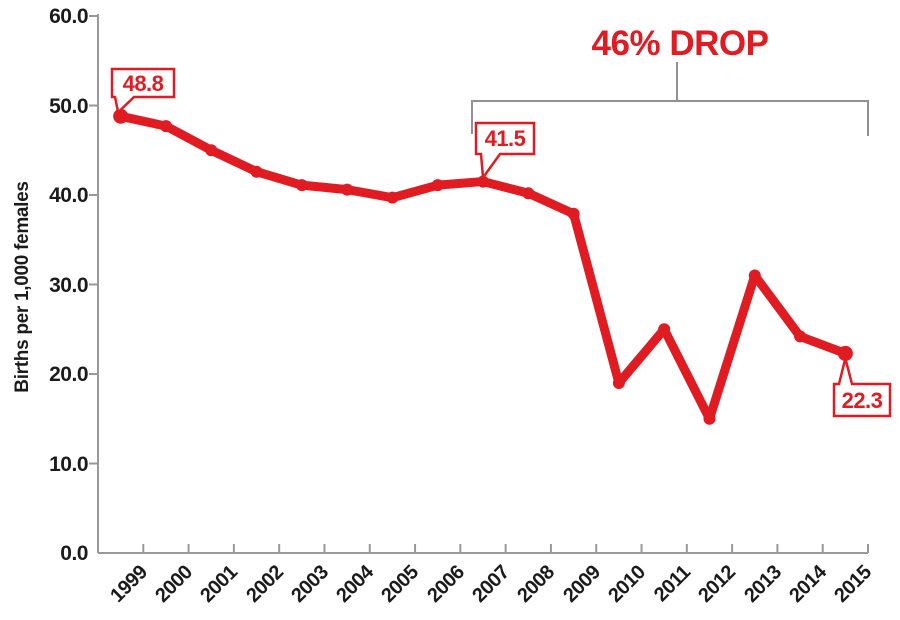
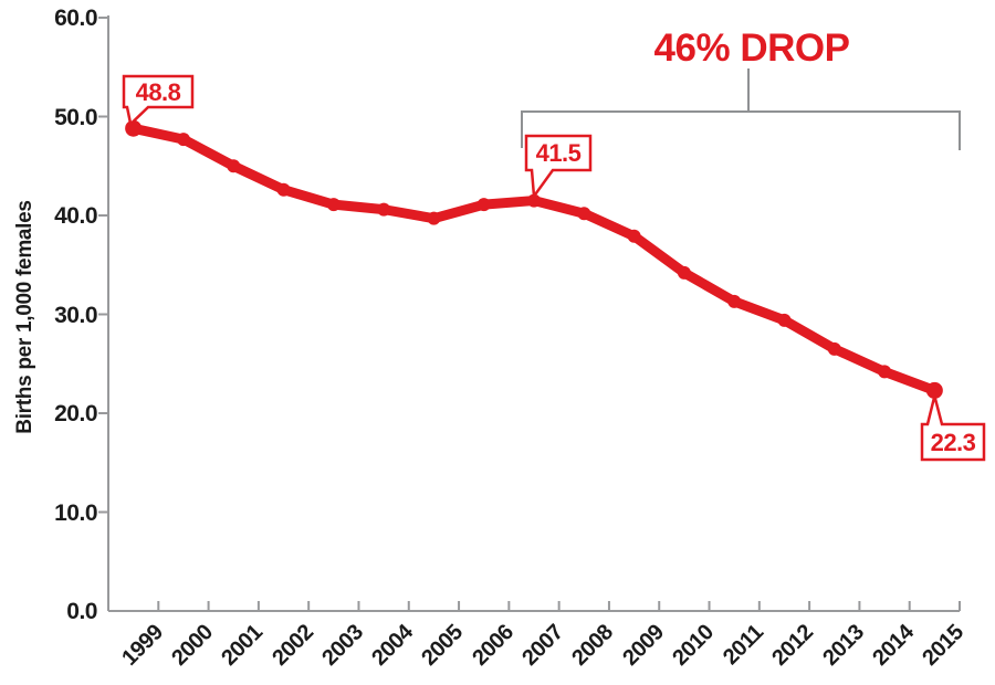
2010: 19 -> 34
2011: 25 -> 31
2012: 15 -> 29
2013: 31 -> 26
